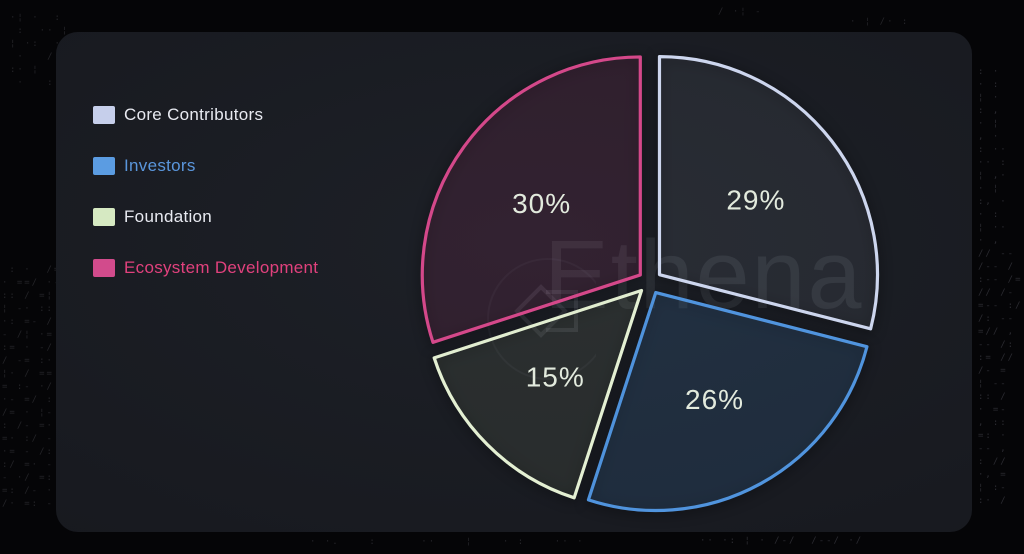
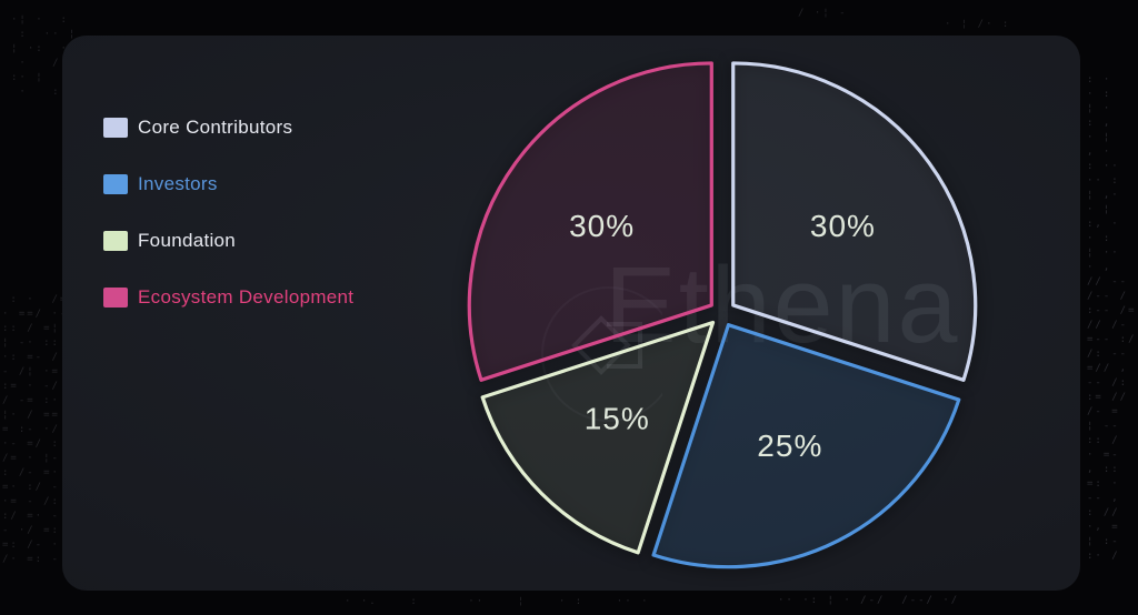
Core Contributors: 29% -> 30%
Investors: 26% -> 25%
